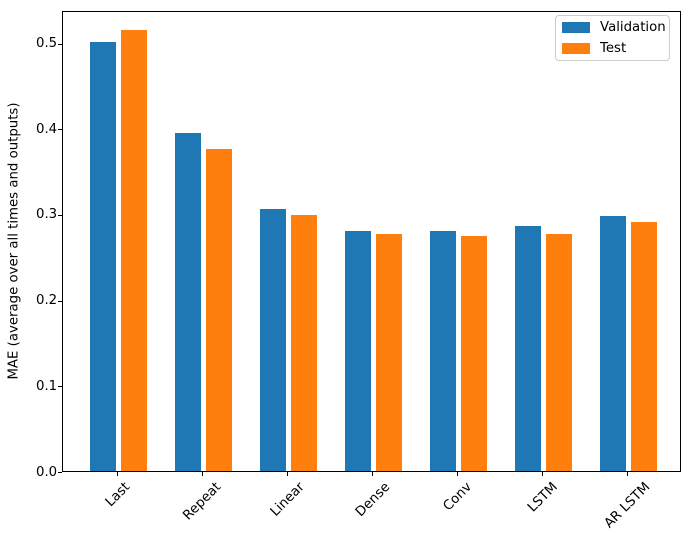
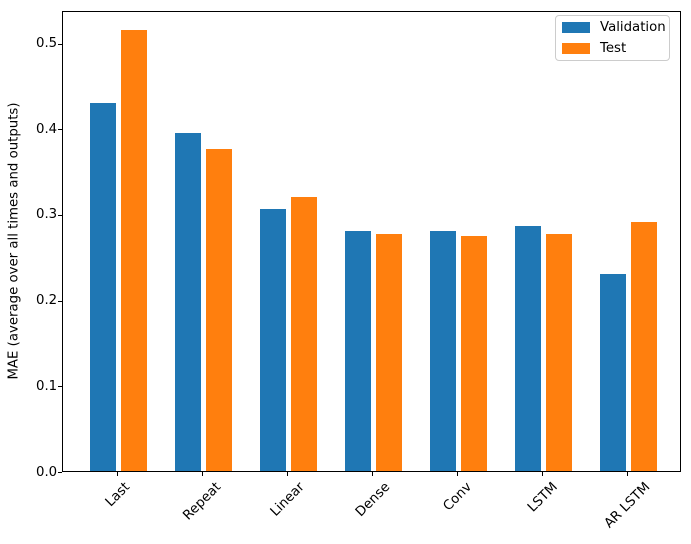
Validation/Last: 0.50 -> 0.43
Test/Linear: 0.30 -> 0.32
Validation/AR LSTM: 0.30 -> 0.23
